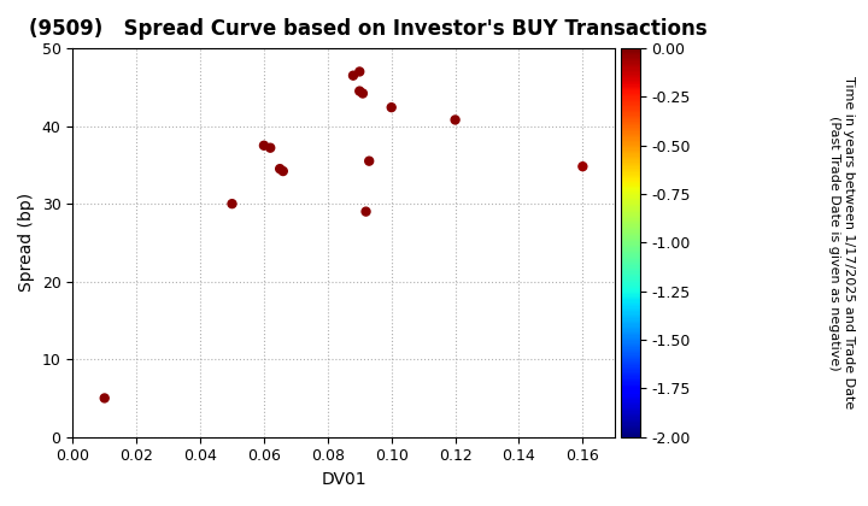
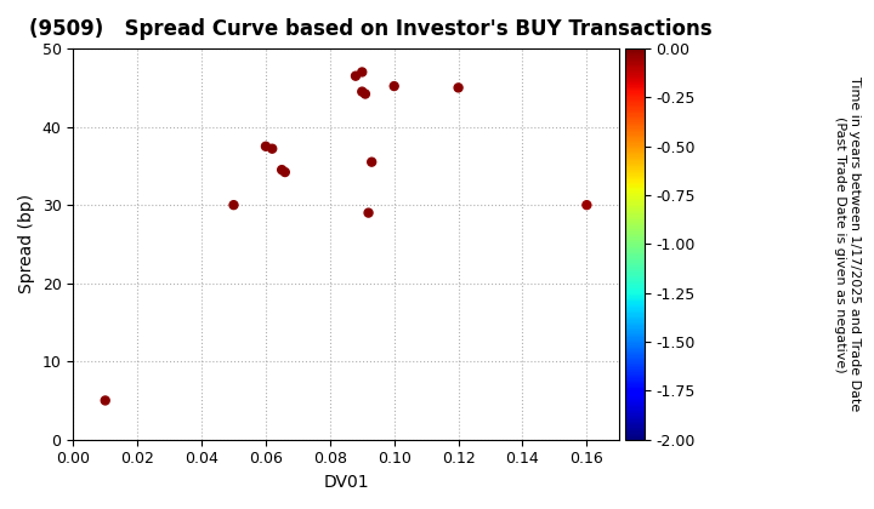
0.10: 42.4 -> 45.2
0.12: 40.8 -> 45.0
0.16: 34.8 -> 30.0
